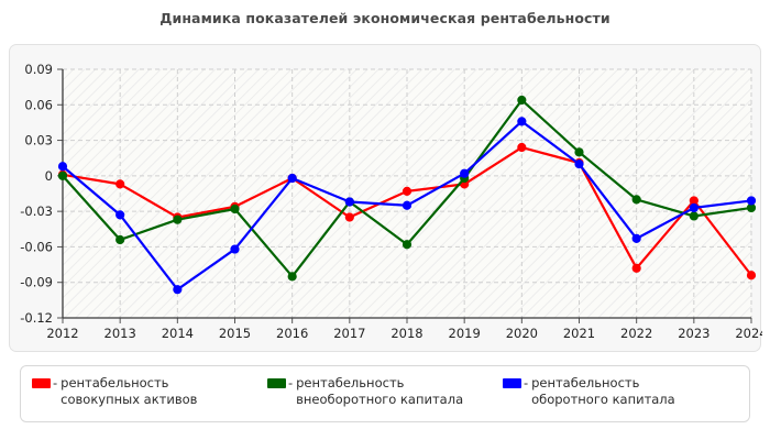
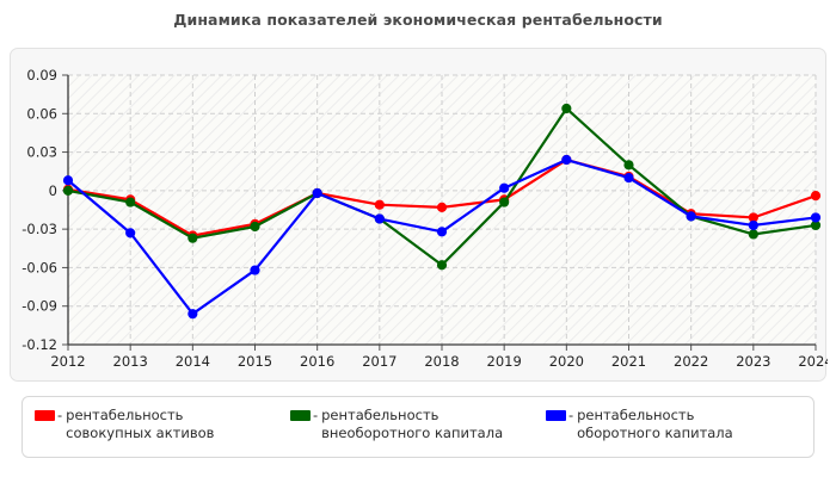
рентабельность внеоборотного капитала/2013: -0.054 -> -0.009
рентабельность внеоборотного капитала/2016: -0.085 -> -0.002
рентабельность совокупных активов/2017: -0.035 -> -0.011
рентабельность оборотного капитала/2018: -0.025 -> -0.032
рентабельность внеоборотного капитала/2019: -0.002 -> -0.009
рентабельность оборотного капитала/2020: 0.046 -> 0.024
рентабельность совокупных активов/2022: -0.078 -> -0.018
рентабельность оборотного капитала/2022: -0.053 -> -0.020
рентабельность совокупных активов/2024: -0.084 -> -0.004
